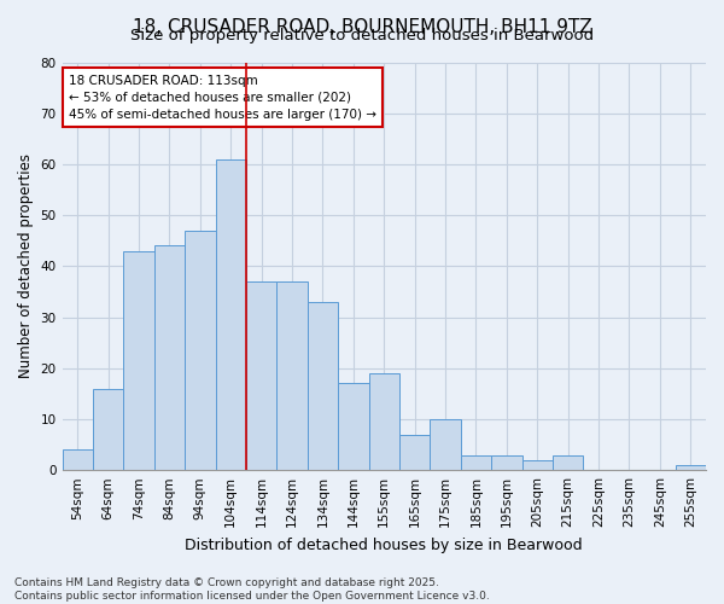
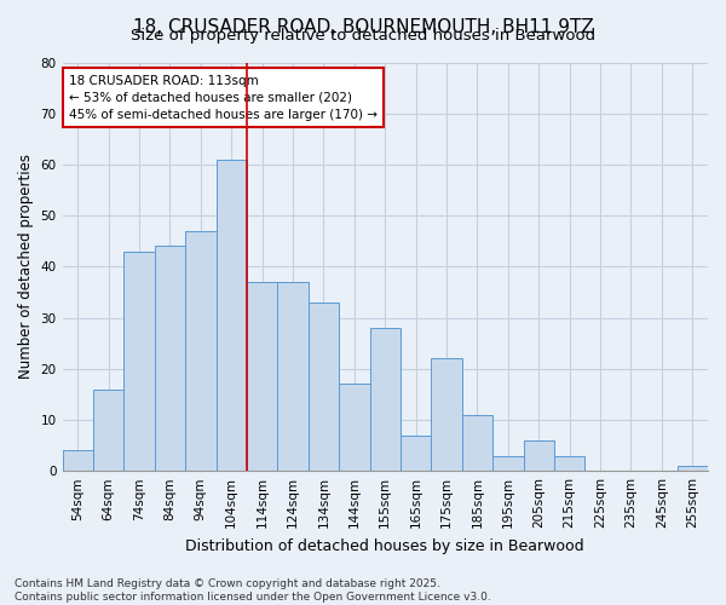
155sqm: 19 -> 28
175sqm: 10 -> 22
185sqm: 3 -> 11
205sqm: 2 -> 6
